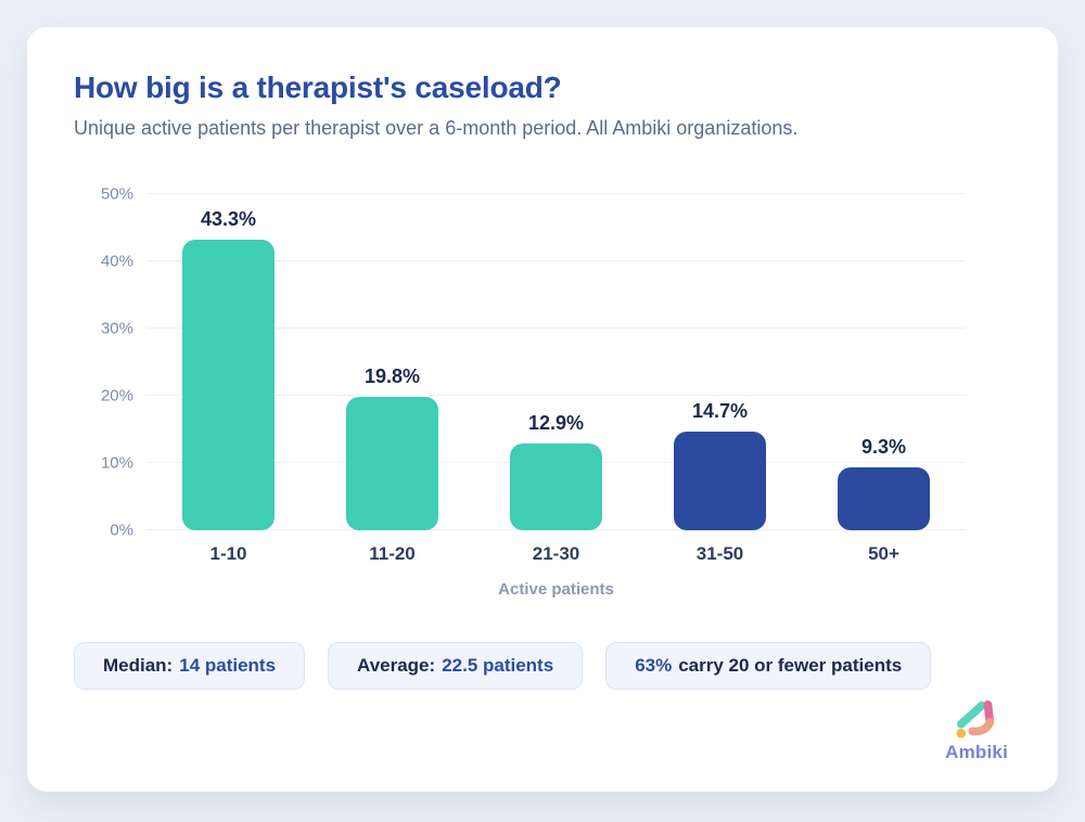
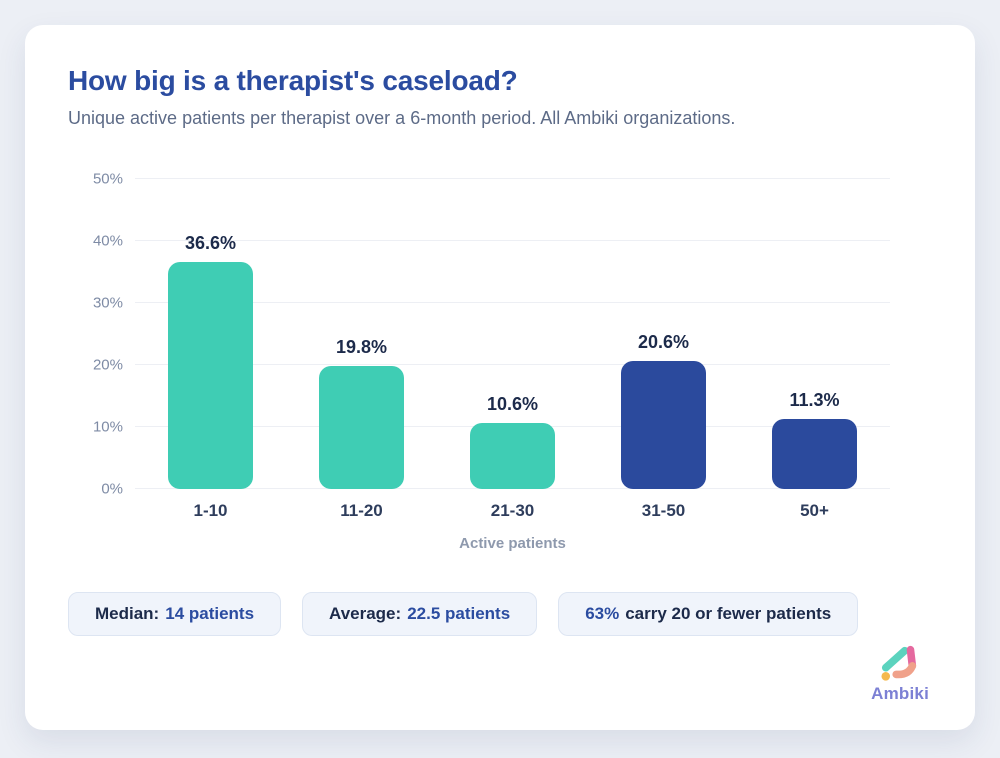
1-10: 43.3% -> 36.6%
21-30: 12.9% -> 10.6%
31-50: 14.7% -> 20.6%
50+: 9.3% -> 11.3%
